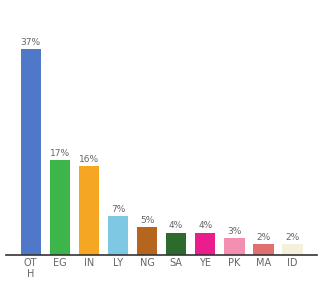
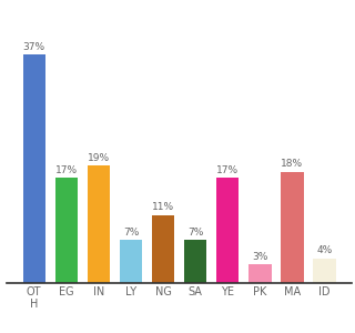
IN: 16% -> 19%
NG: 5% -> 11%
SA: 4% -> 7%
YE: 4% -> 17%
MA: 2% -> 18%
ID: 2% -> 4%
